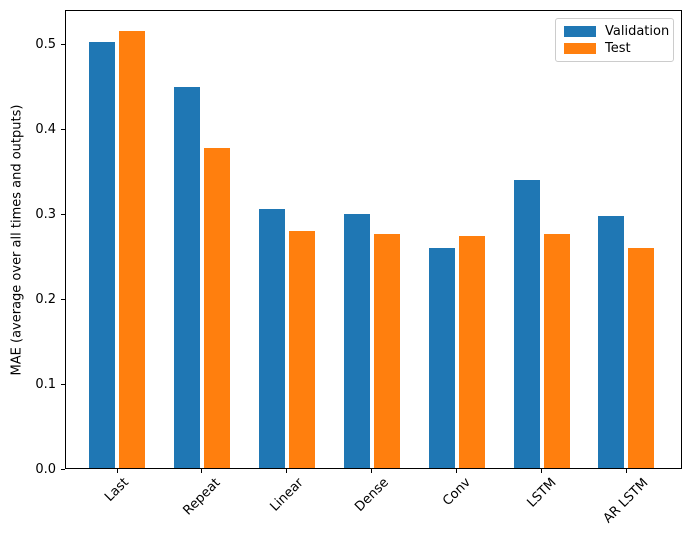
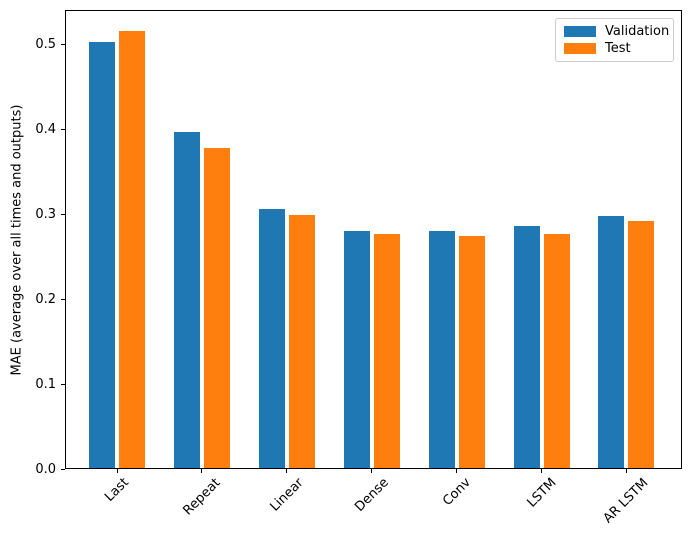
Validation/Repeat: 0.45 -> 0.40
Test/Linear: 0.28 -> 0.30
Validation/Dense: 0.30 -> 0.28
Validation/Conv: 0.26 -> 0.28
Validation/LSTM: 0.34 -> 0.29
Test/AR LSTM: 0.26 -> 0.29
